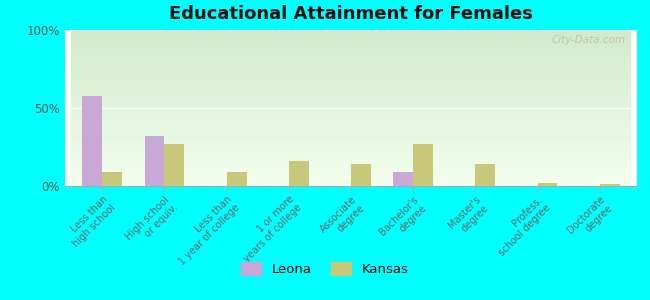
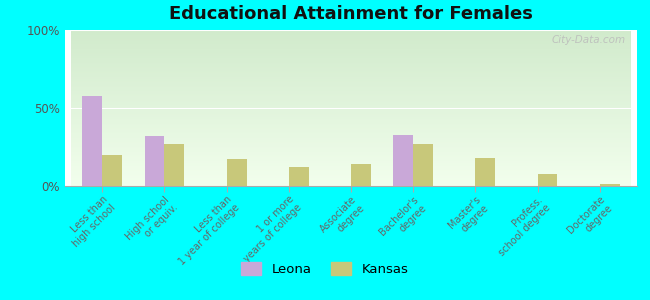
Kansas/Less than high school: 9% -> 20%
Kansas/Less than 1 year of college: 9% -> 17%
Kansas/1 or more years of college: 16% -> 12%
Leona/Bachelor's degree: 9% -> 33%
Kansas/Master's degree: 14% -> 18%
Kansas/Profess. school degree: 2% -> 8%
